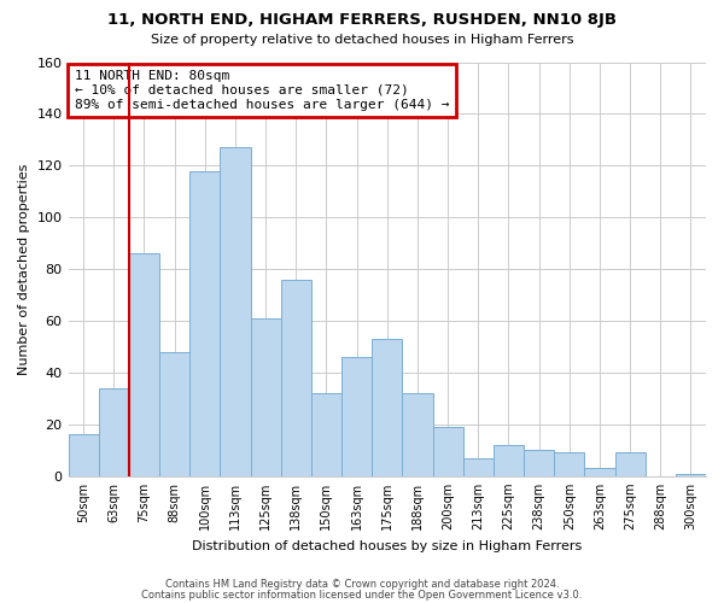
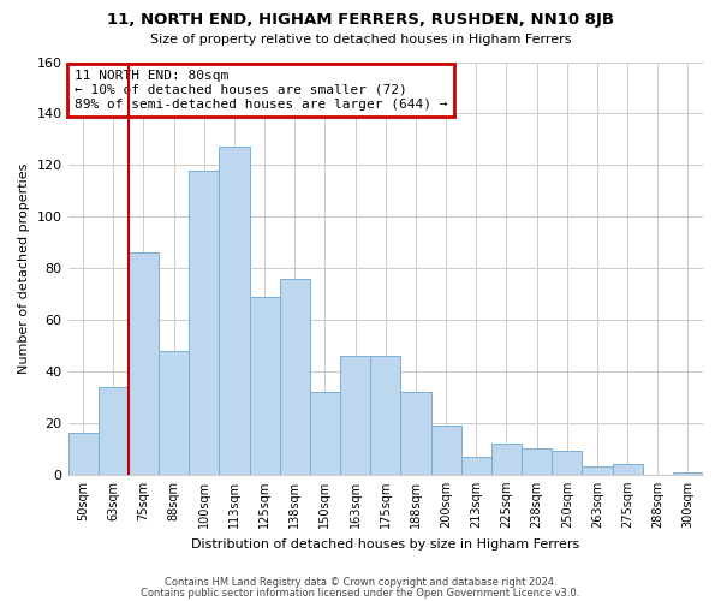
125sqm: 61 -> 69
175sqm: 53 -> 46
275sqm: 9 -> 4
